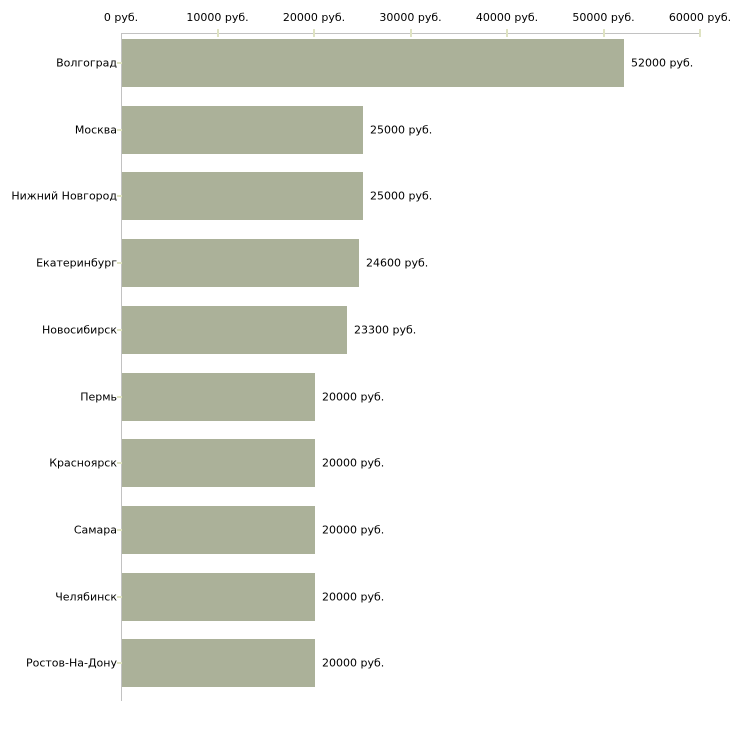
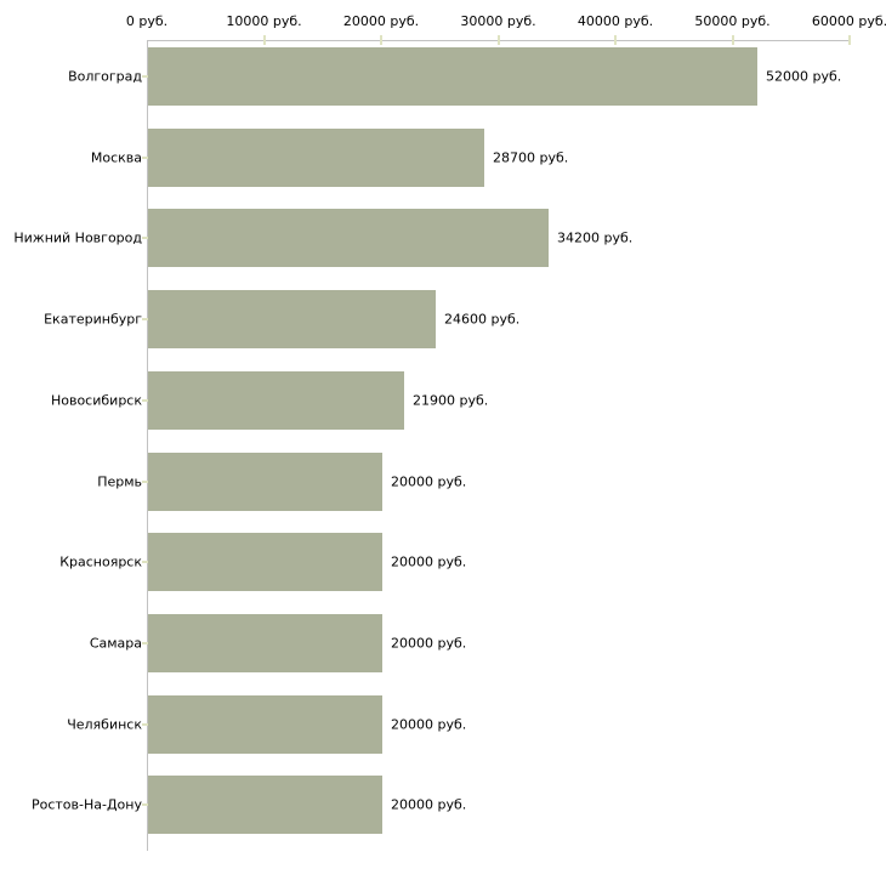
Москва: 25000 -> 28700
Нижний Новгород: 25000 -> 34200
Новосибирск: 23300 -> 21900
